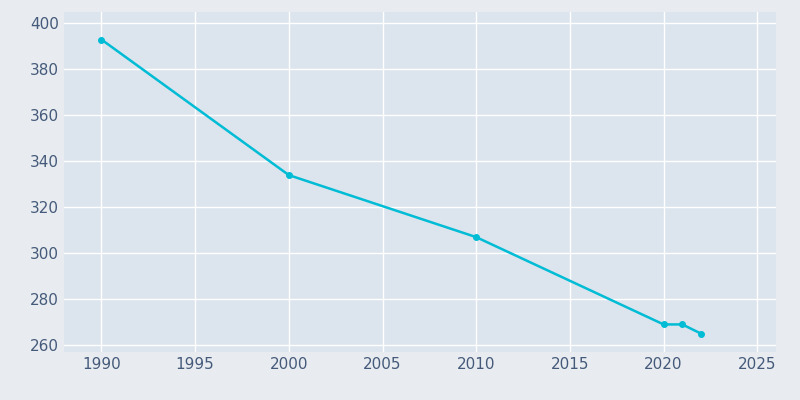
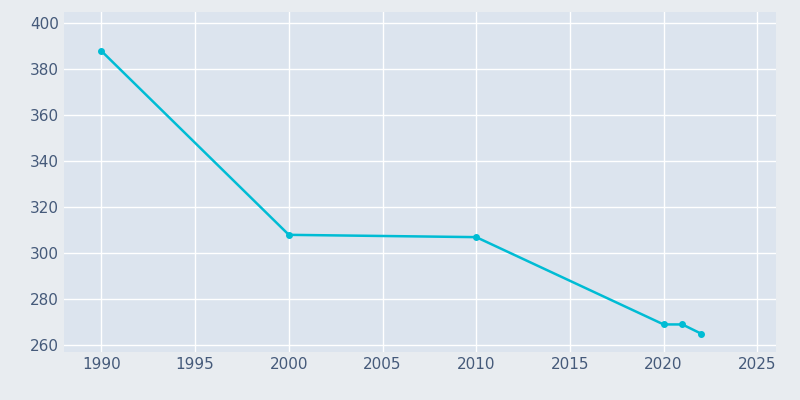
1990: 393 -> 388
2000: 334 -> 308
